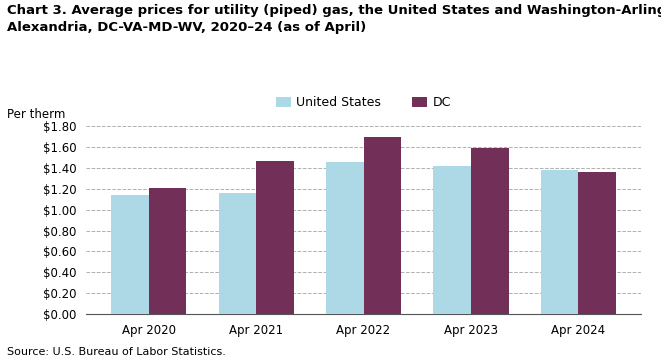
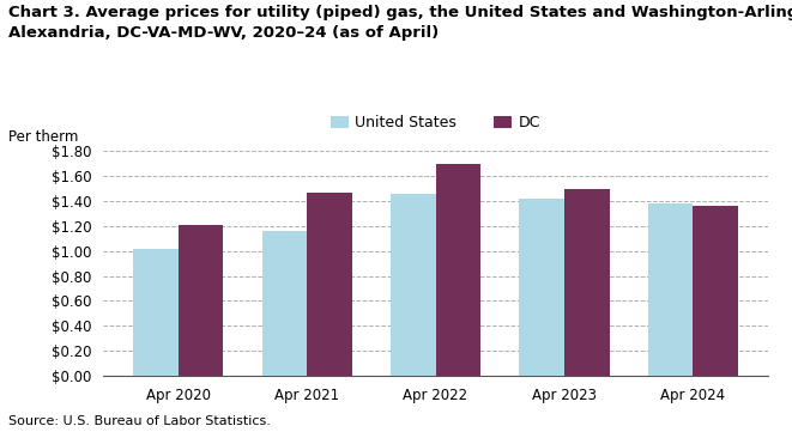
United States/Apr 2020: $1.14 -> $1.02
DC/Apr 2023: $1.59 -> $1.50
